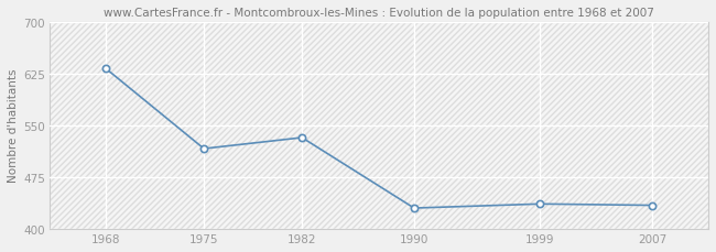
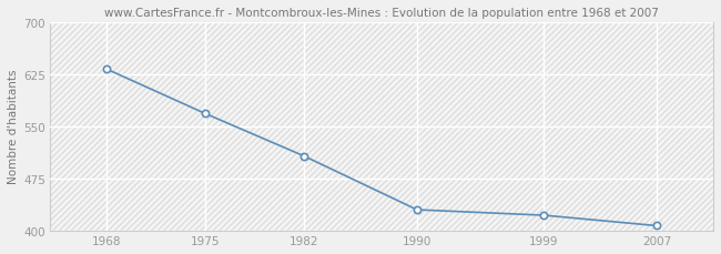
1975: 516 -> 568
1982: 532 -> 507
1999: 436 -> 422
2007: 434 -> 407
